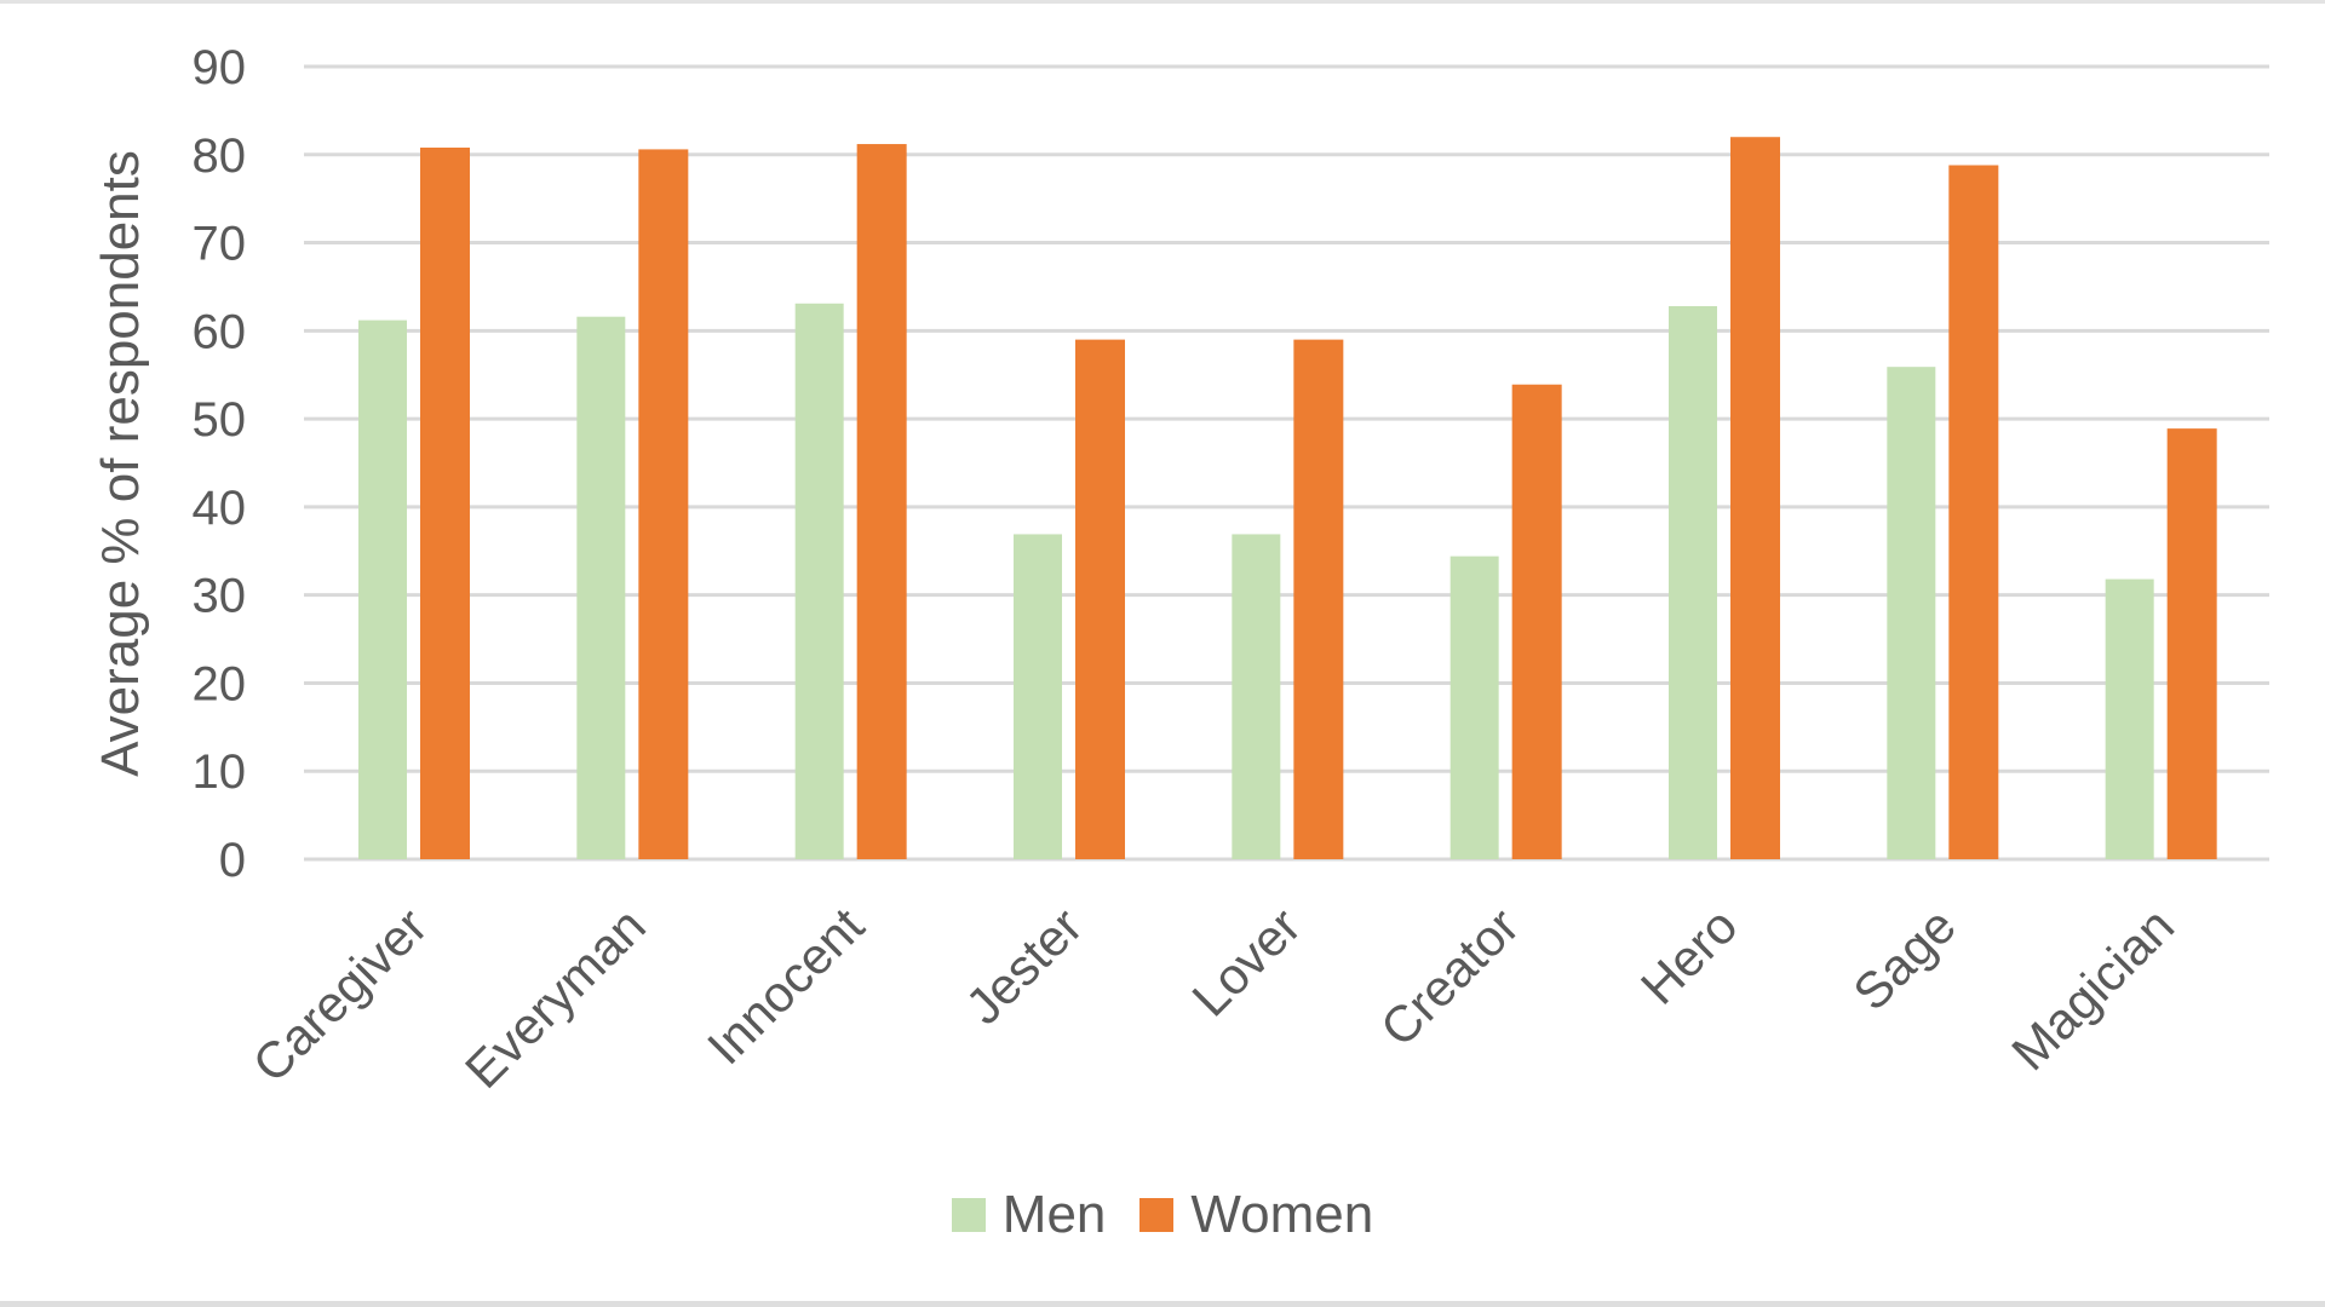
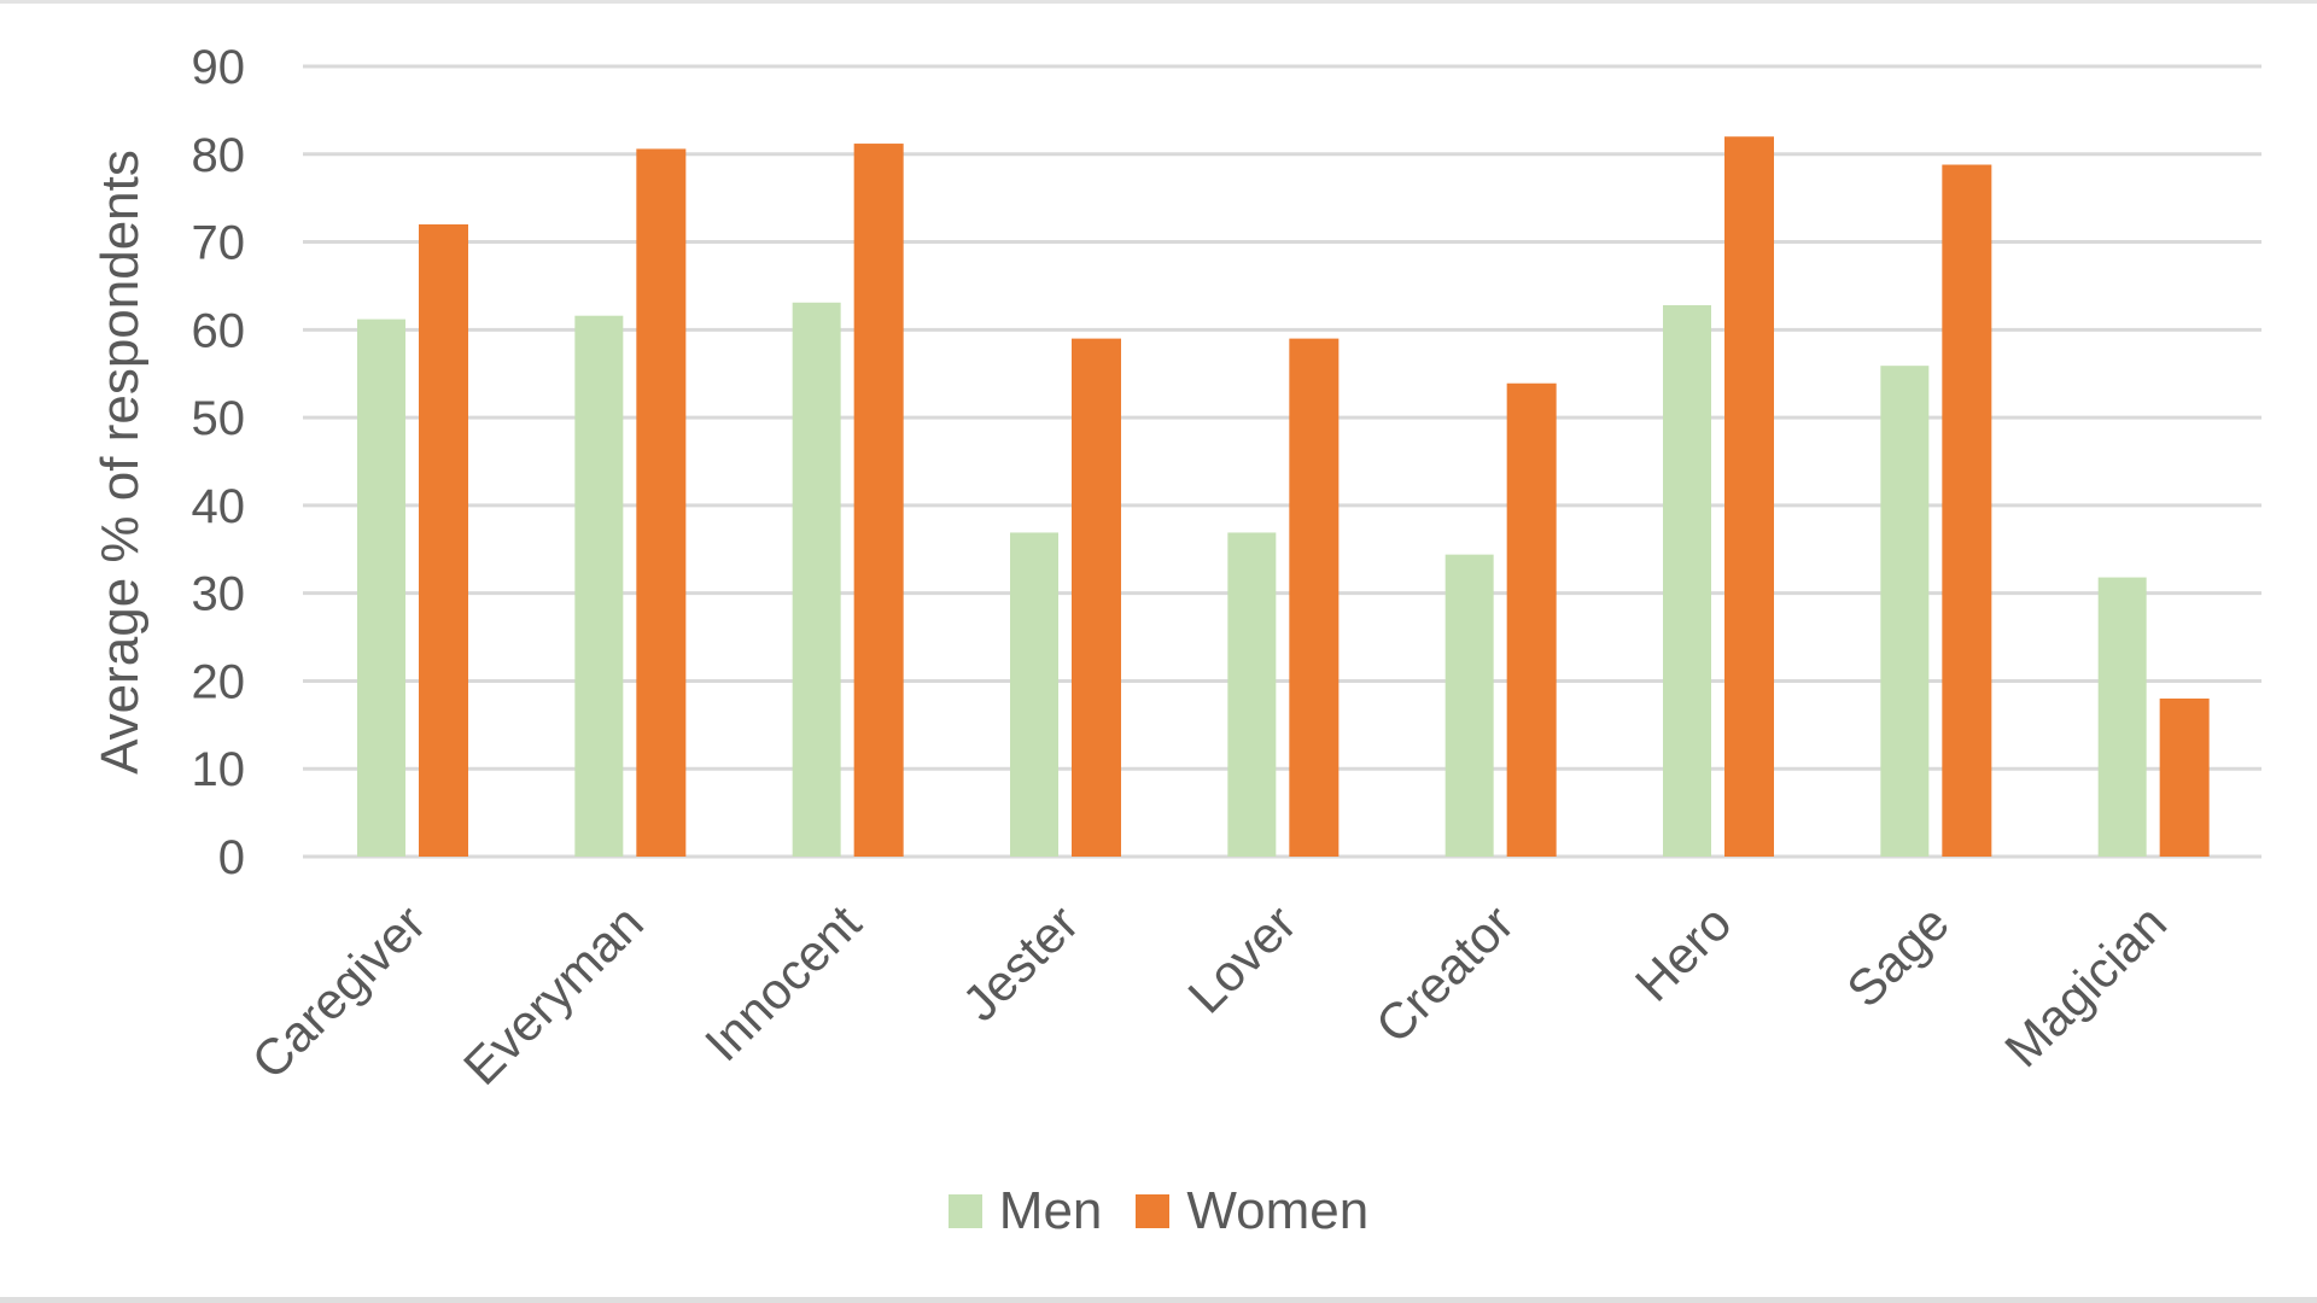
Women/Caregiver: 81 -> 72
Women/Magician: 49 -> 18
